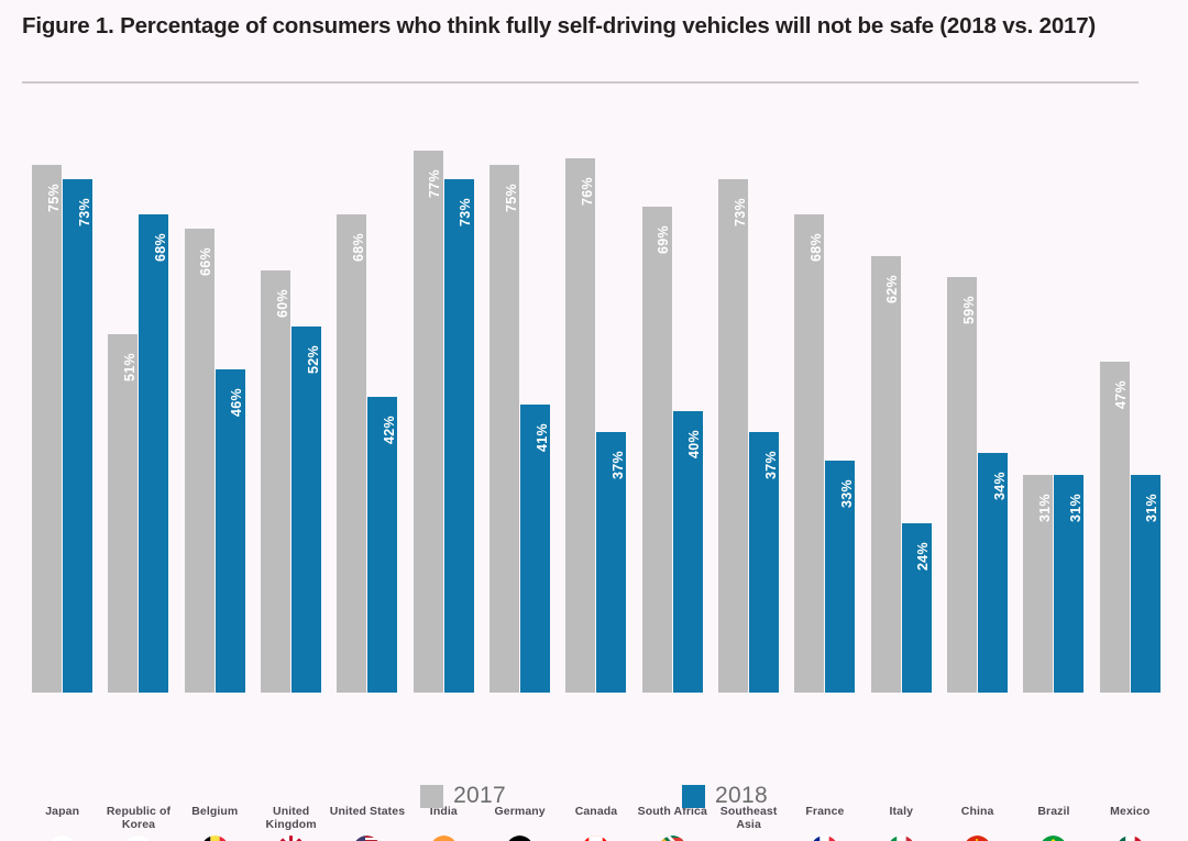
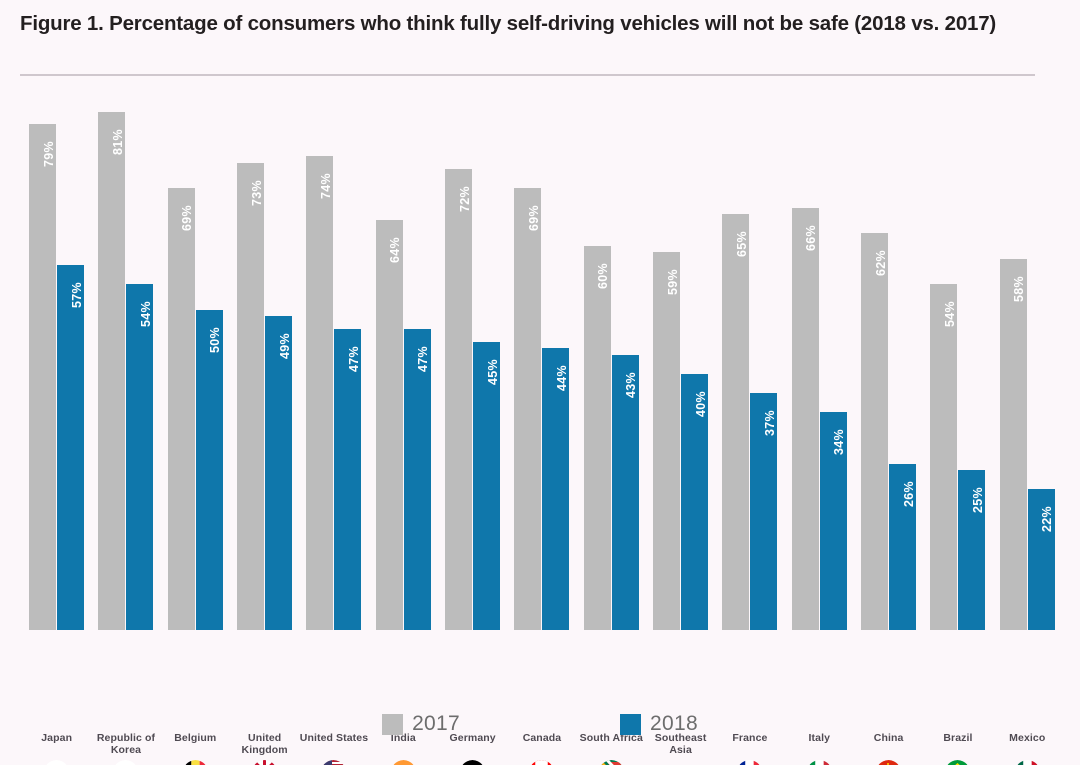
2017/Japan: 75% -> 79%
2018/Japan: 73% -> 57%
2017/Republic of Korea: 51% -> 81%
2018/Republic of Korea: 68% -> 54%
2017/Belgium: 66% -> 69%
2018/Belgium: 46% -> 50%
2017/United Kingdom: 60% -> 73%
2018/United Kingdom: 52% -> 49%
2017/United States: 68% -> 74%
2018/United States: 42% -> 47%
2017/India: 77% -> 64%
2018/India: 73% -> 47%
2017/Germany: 75% -> 72%
2018/Germany: 41% -> 45%
2017/Canada: 76% -> 69%
2018/Canada: 37% -> 44%
2017/South Africa: 69% -> 60%
2018/South Africa: 40% -> 43%
2017/Southeast Asia: 73% -> 59%
2018/Southeast Asia: 37% -> 40%
2017/France: 68% -> 65%
2018/France: 33% -> 37%
2017/Italy: 62% -> 66%
2018/Italy: 24% -> 34%
2017/China: 59% -> 62%
2018/China: 34% -> 26%
2017/Brazil: 31% -> 54%
2018/Brazil: 31% -> 25%
2017/Mexico: 47% -> 58%
2018/Mexico: 31% -> 22%
